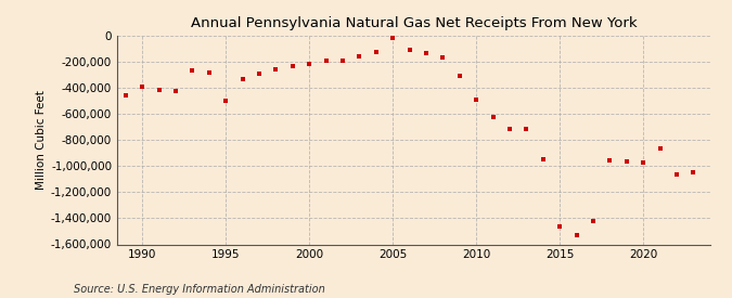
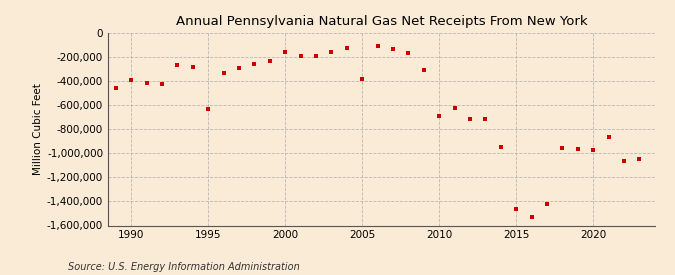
1995: -500,000 -> -630,000
2000: -220,000 -> -160,000
2005: -20,000 -> -380,000
2010: -490,000 -> -690,000
